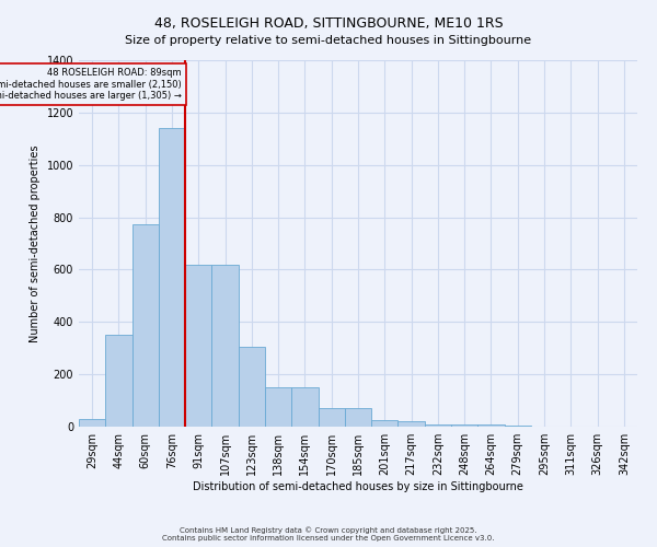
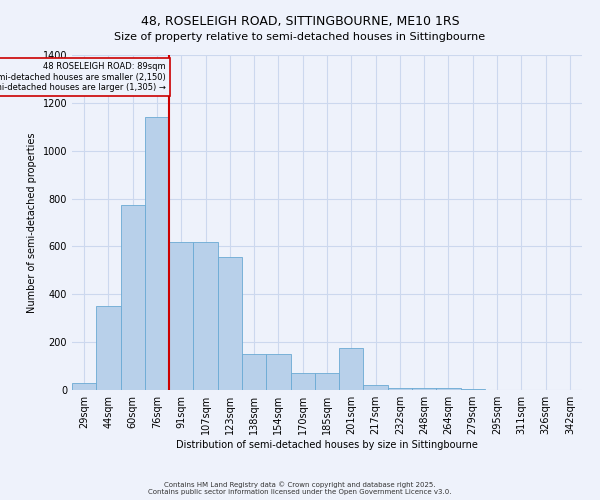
123sqm: 305 -> 555
201sqm: 25 -> 175
